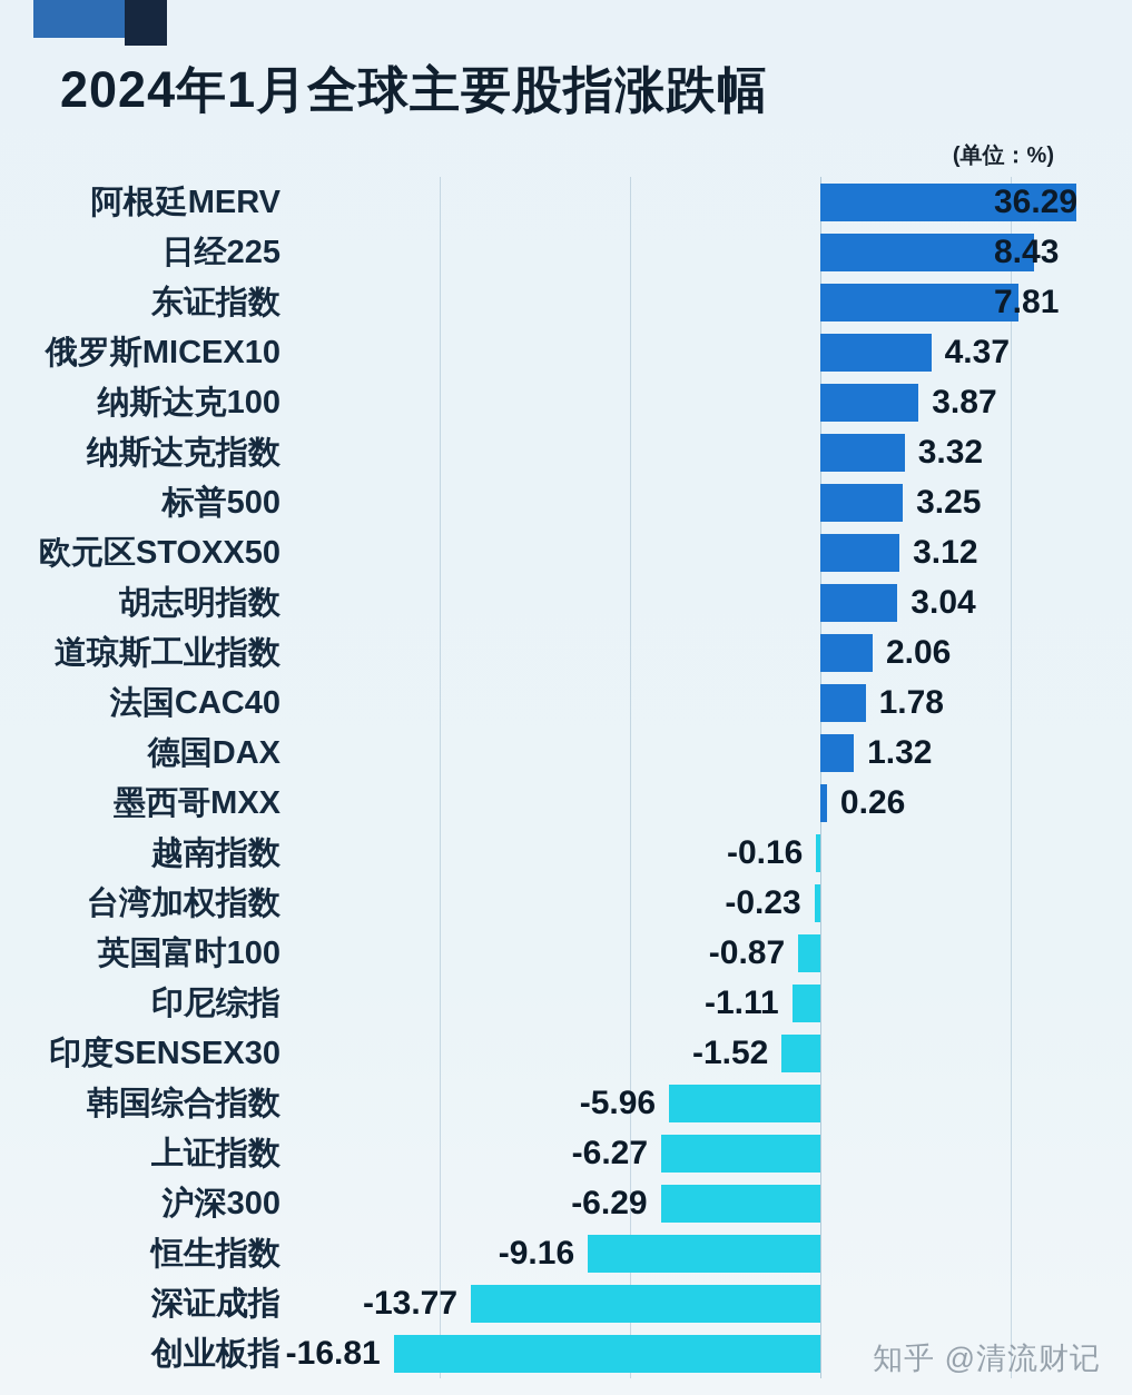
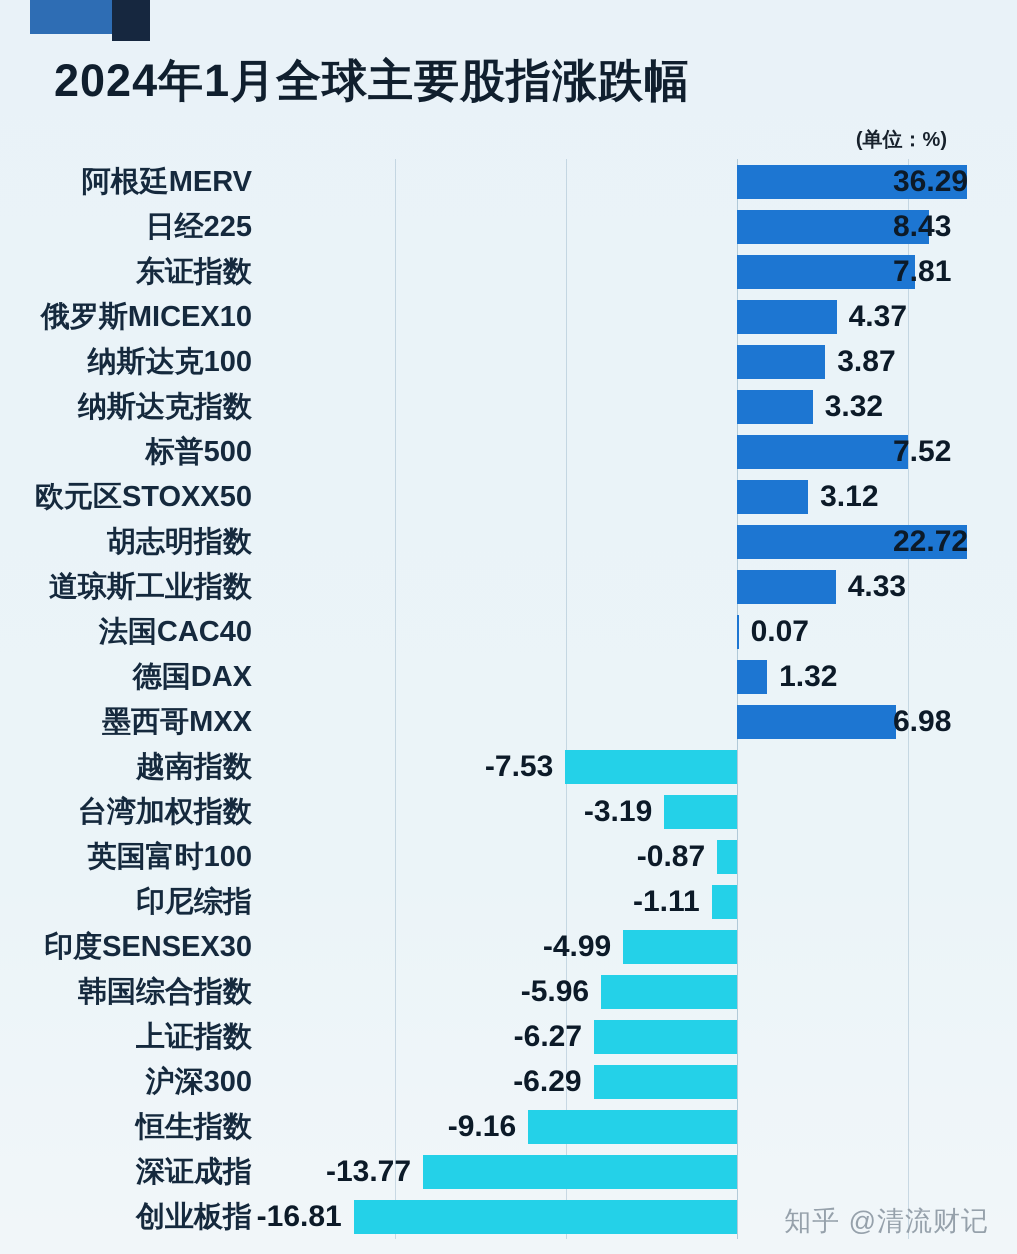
标普500: 3.25 -> 7.52
胡志明指数: 3.04 -> 22.72
道琼斯工业指数: 2.06 -> 4.33
法国CAC40: 1.78 -> 0.07
墨西哥MXX: 0.26 -> 6.98
越南指数: -0.16 -> -7.53
台湾加权指数: -0.23 -> -3.19
印度SENSEX30: -1.52 -> -4.99
